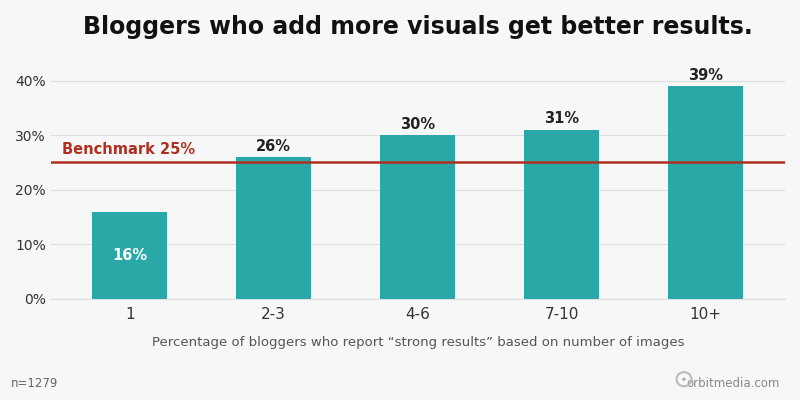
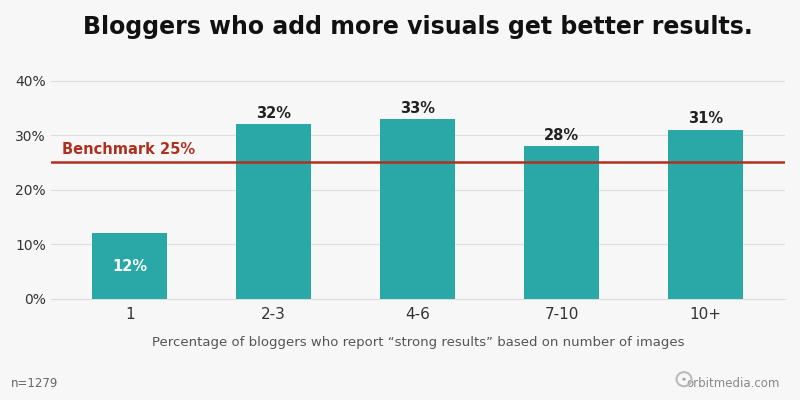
1: 16% -> 12%
2-3: 26% -> 32%
4-6: 30% -> 33%
7-10: 31% -> 28%
10+: 39% -> 31%
